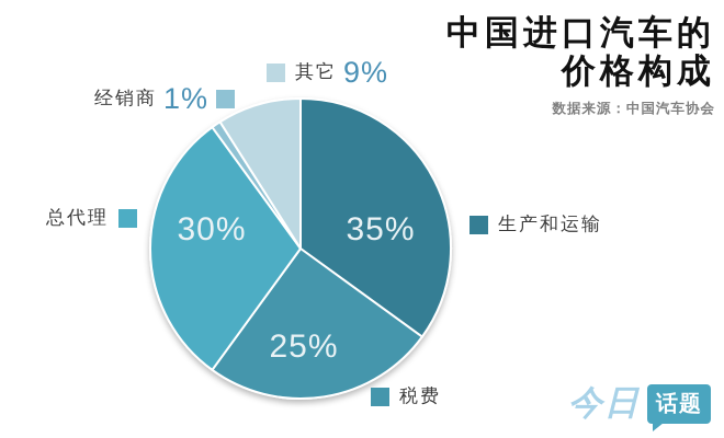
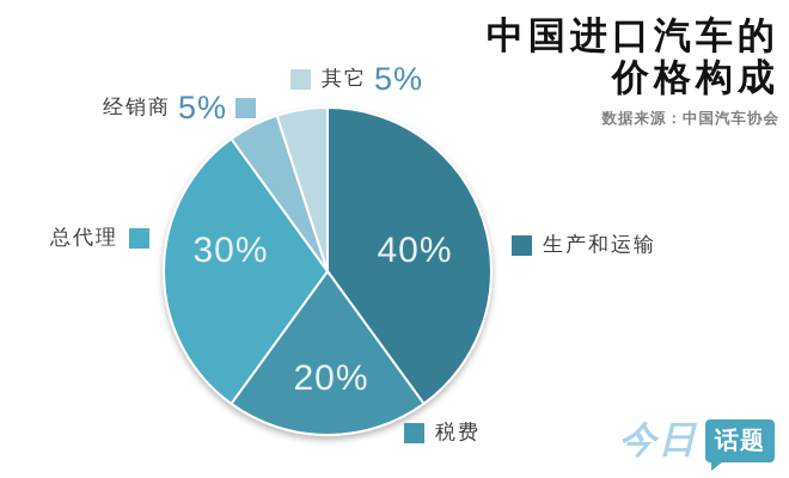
生产和运输: 35% -> 40%
税费: 25% -> 20%
经销商: 1% -> 5%
其它: 9% -> 5%
